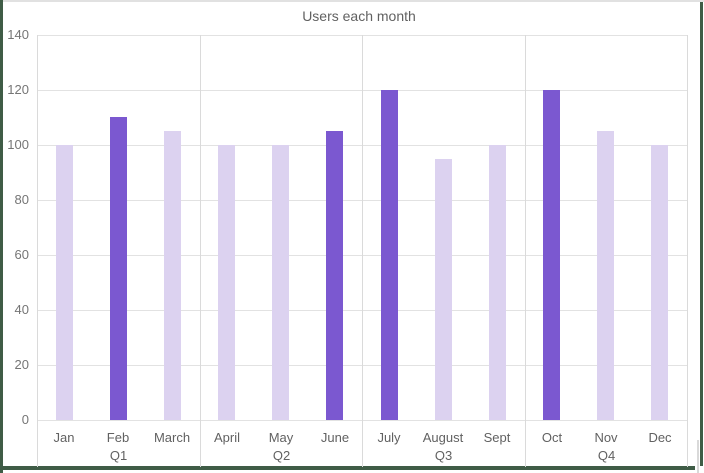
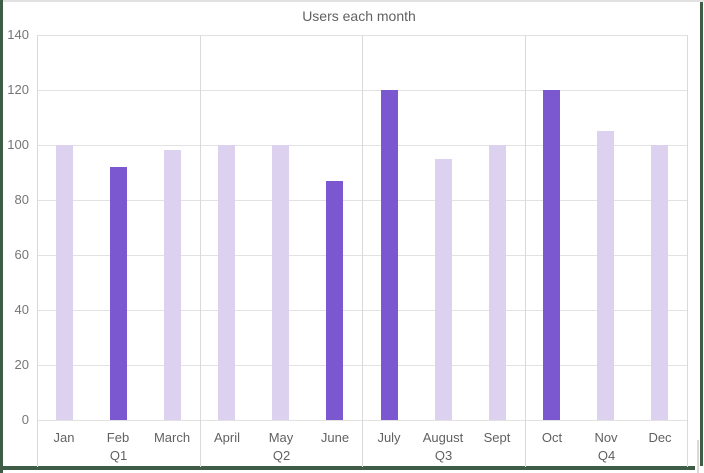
Feb: 110 -> 92
March: 105 -> 98
June: 105 -> 87
